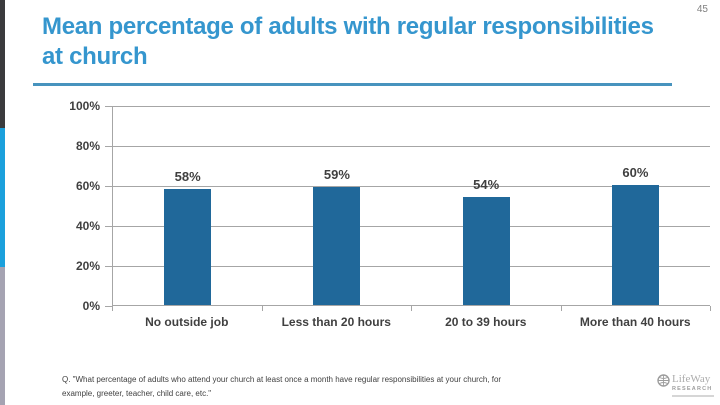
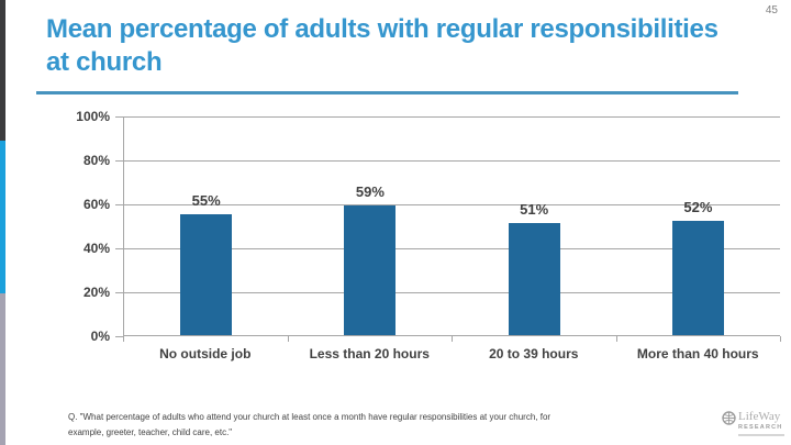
No outside job: 58% -> 55%
20 to 39 hours: 54% -> 51%
More than 40 hours: 60% -> 52%
